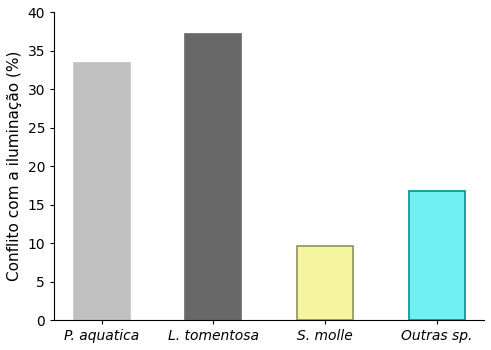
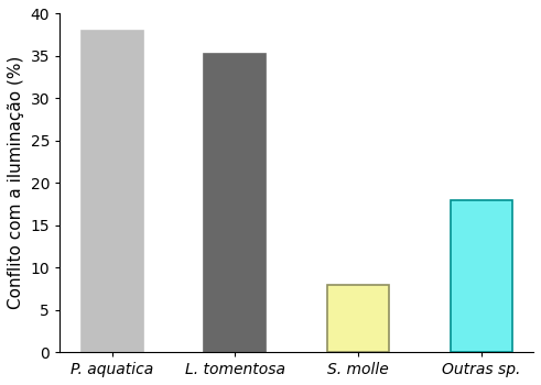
P. aquatica: 33.4 -> 38.0
L. tomentosa: 37.2 -> 35.3
S. molle: 9.6 -> 8.0
Outras sp.: 16.8 -> 18.0
